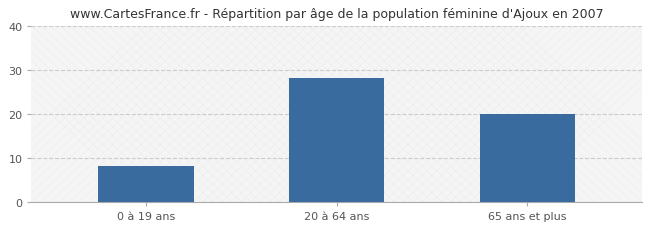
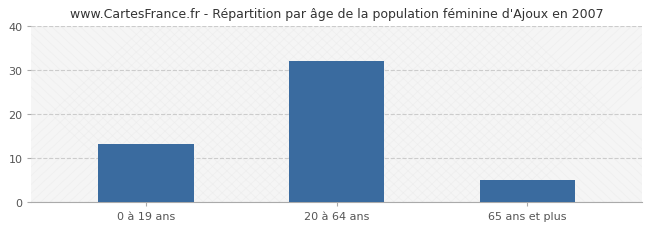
0 à 19 ans: 8 -> 13
20 à 64 ans: 28 -> 32
65 ans et plus: 20 -> 5
